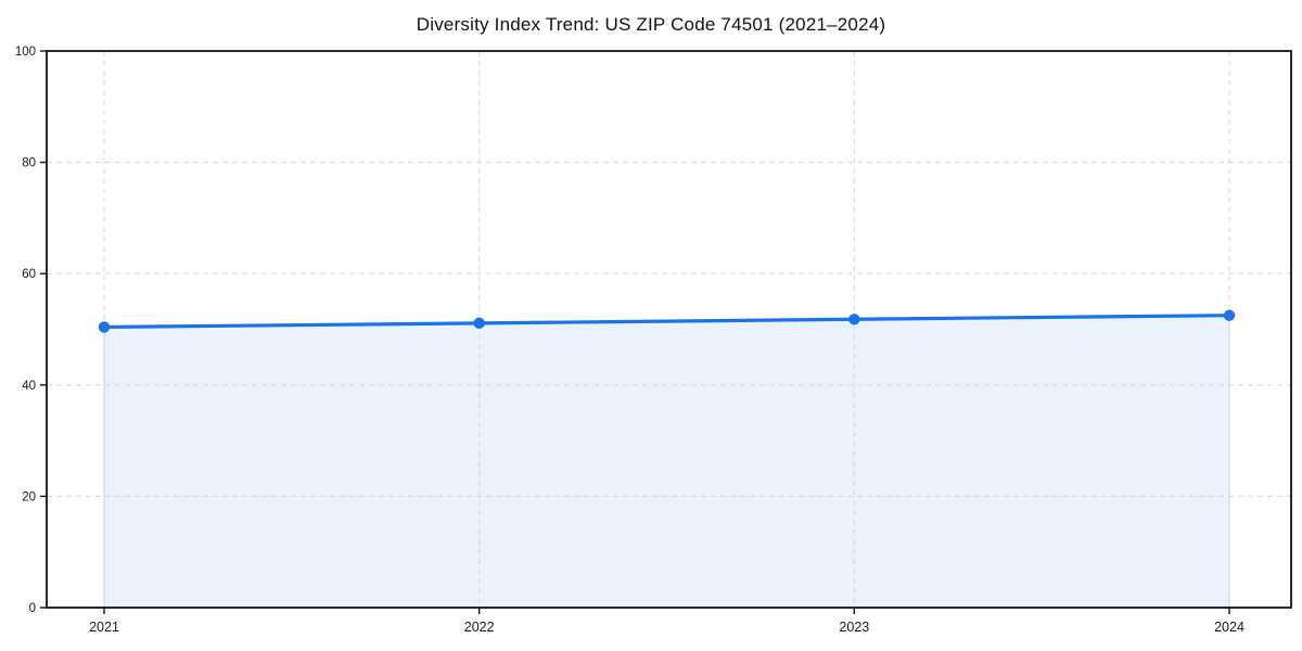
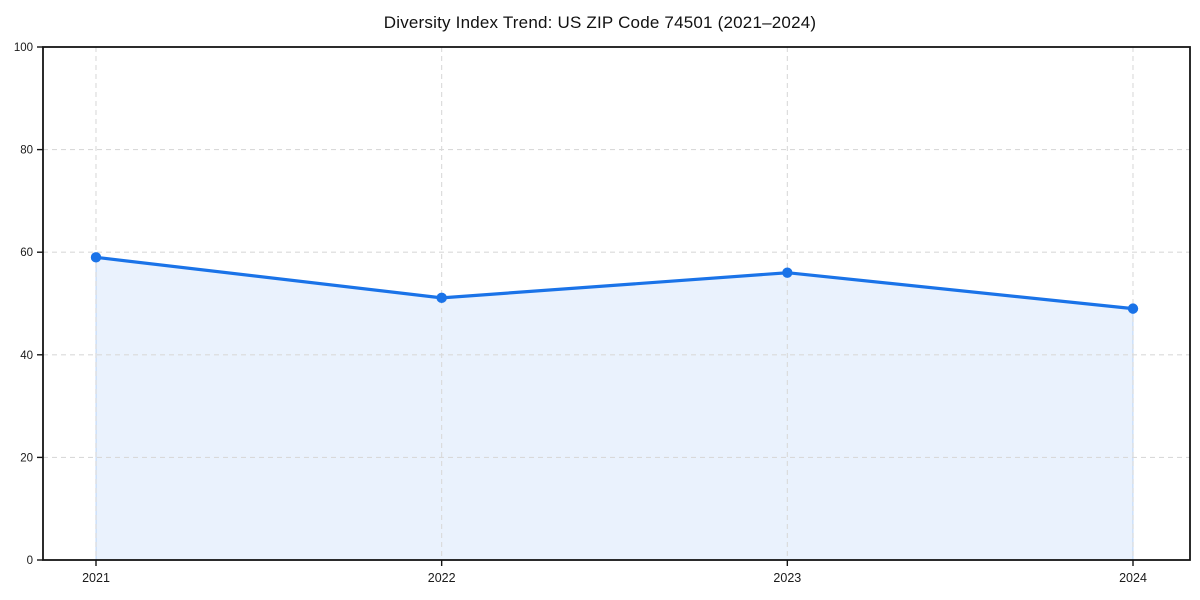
2021: 50 -> 59
2023: 52 -> 56
2024: 52 -> 49
